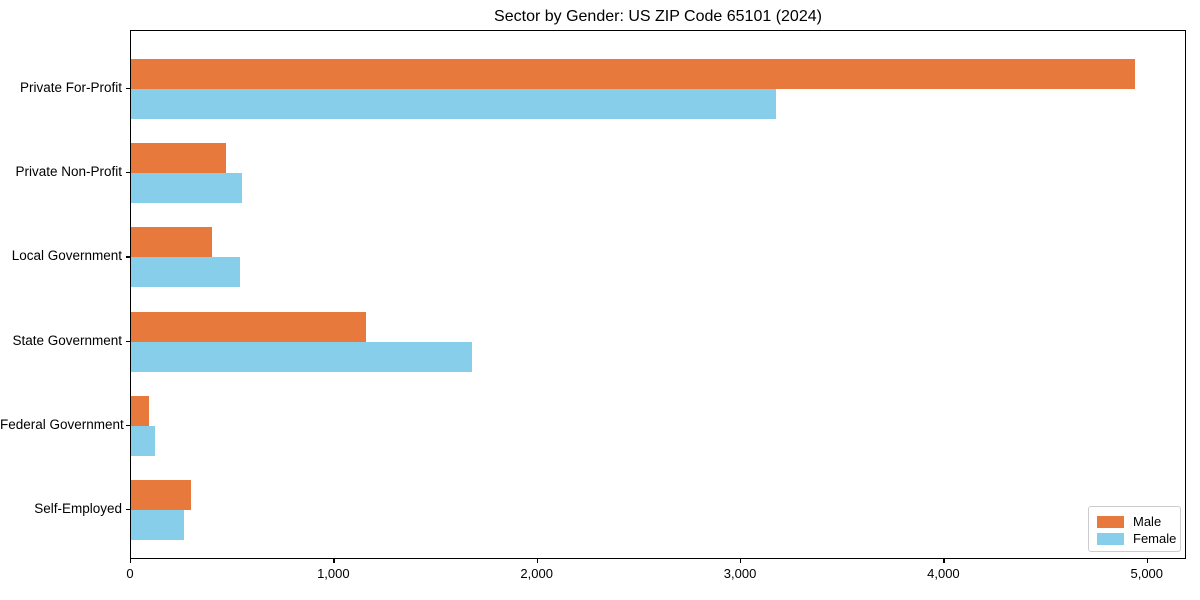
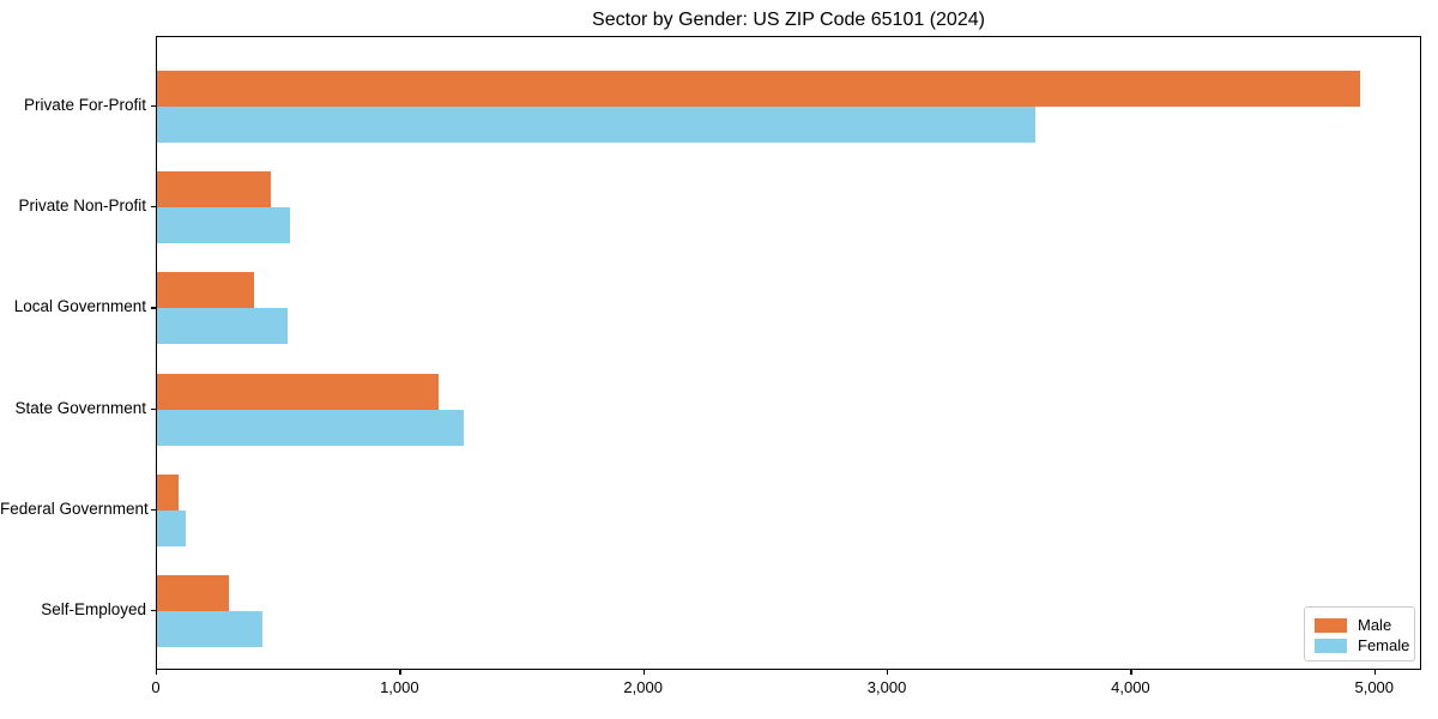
Female/Private For-Profit: 3180 -> 3610
Female/State Government: 1680 -> 1260
Female/Self-Employed: 260 -> 440
